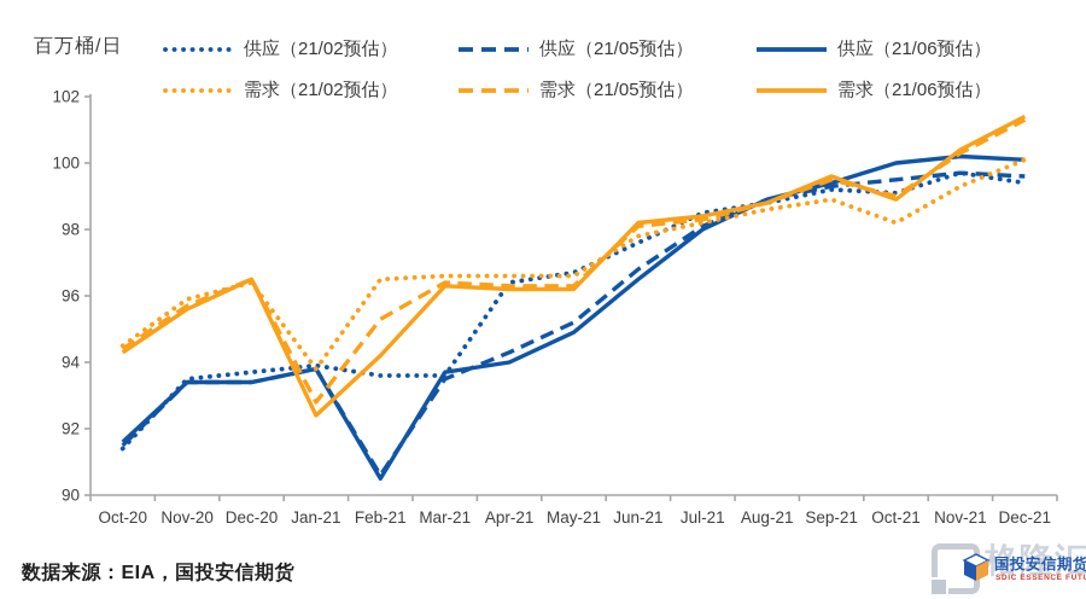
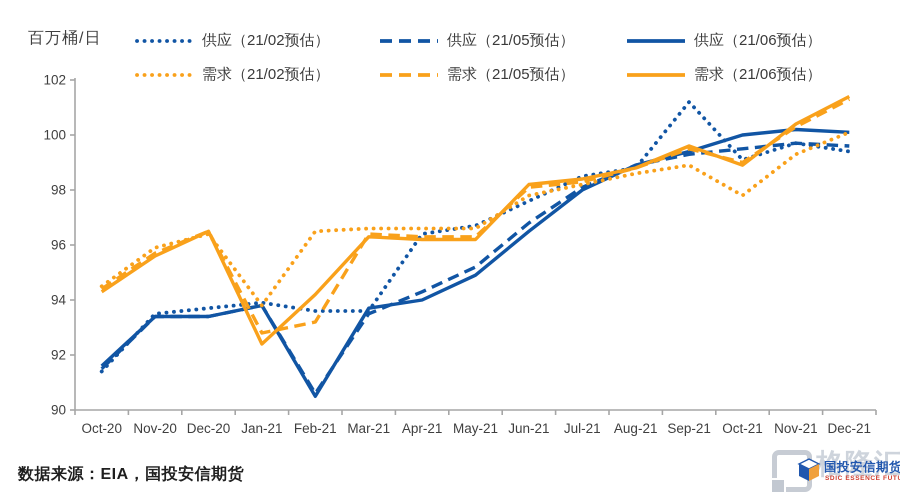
需求（21/05预估）/Feb-21: 95.3 -> 93.2
供应（21/02预估）/Sep-21: 99.2 -> 101.2
需求（21/02预估）/Oct-21: 98.2 -> 97.8
